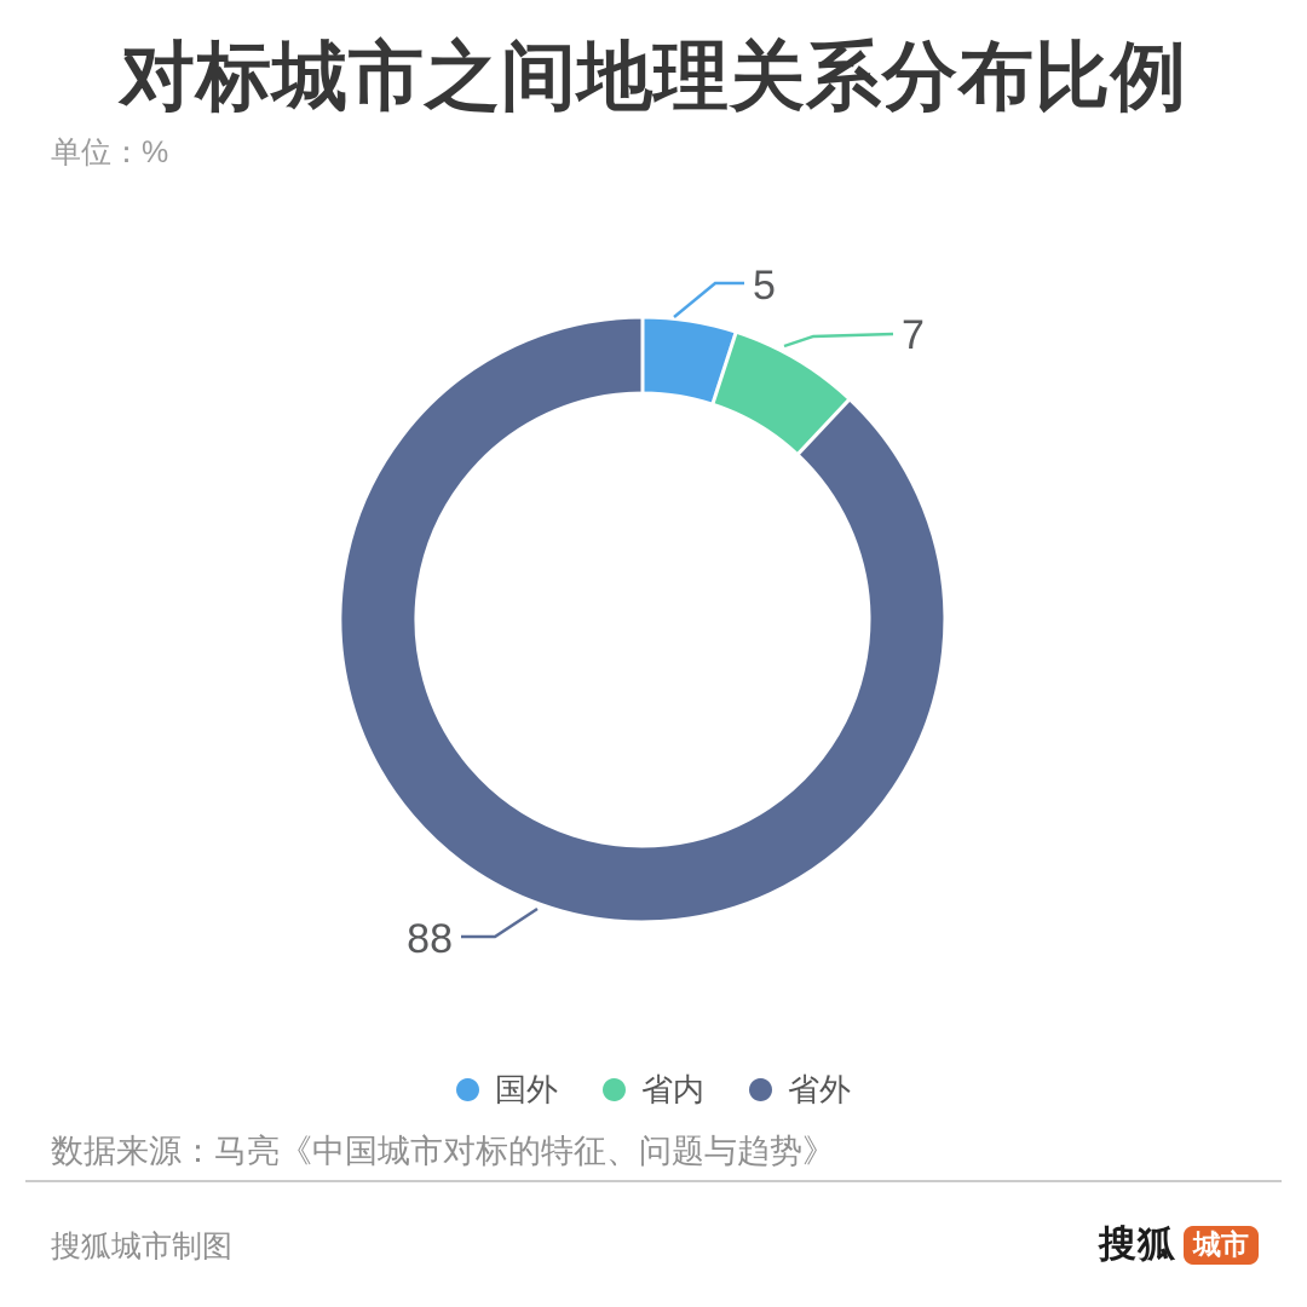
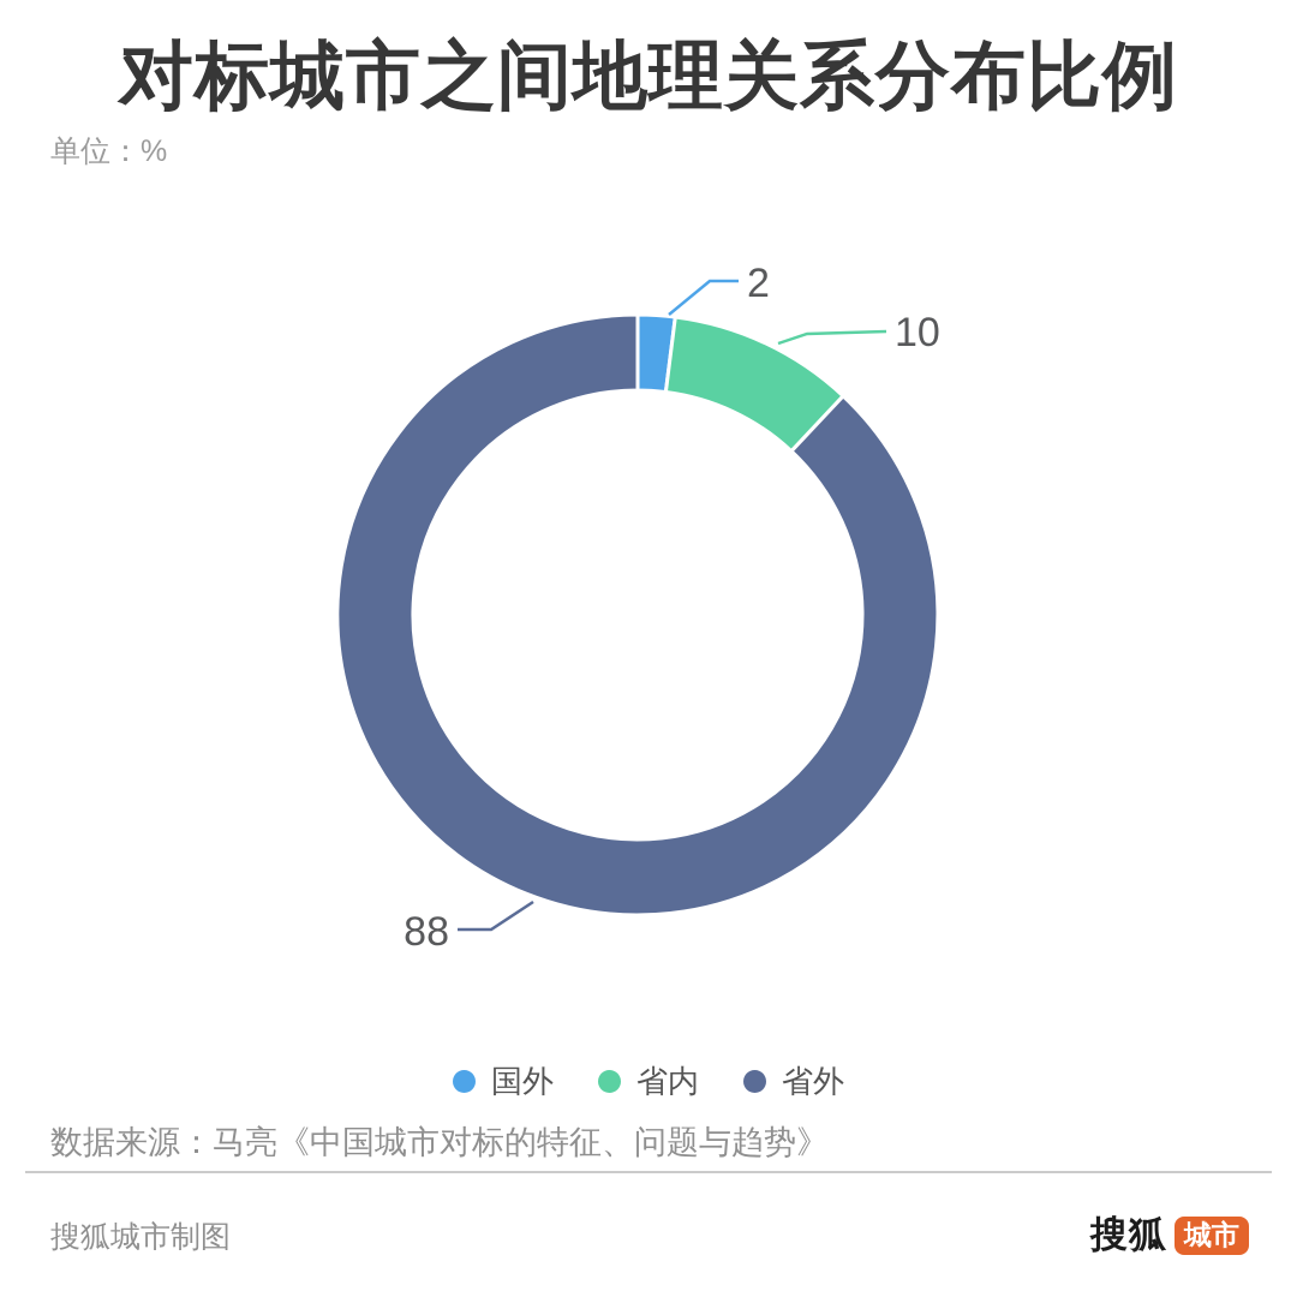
国外: 5 -> 2
省内: 7 -> 10
